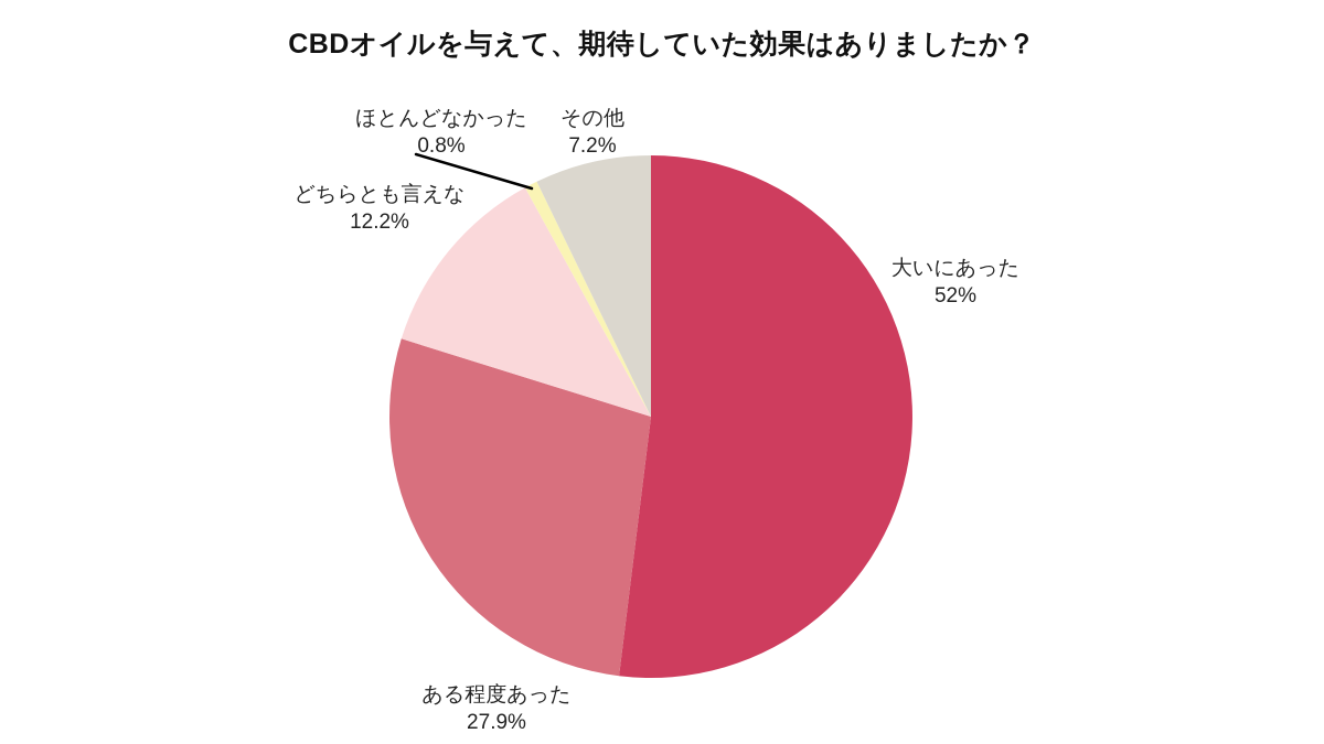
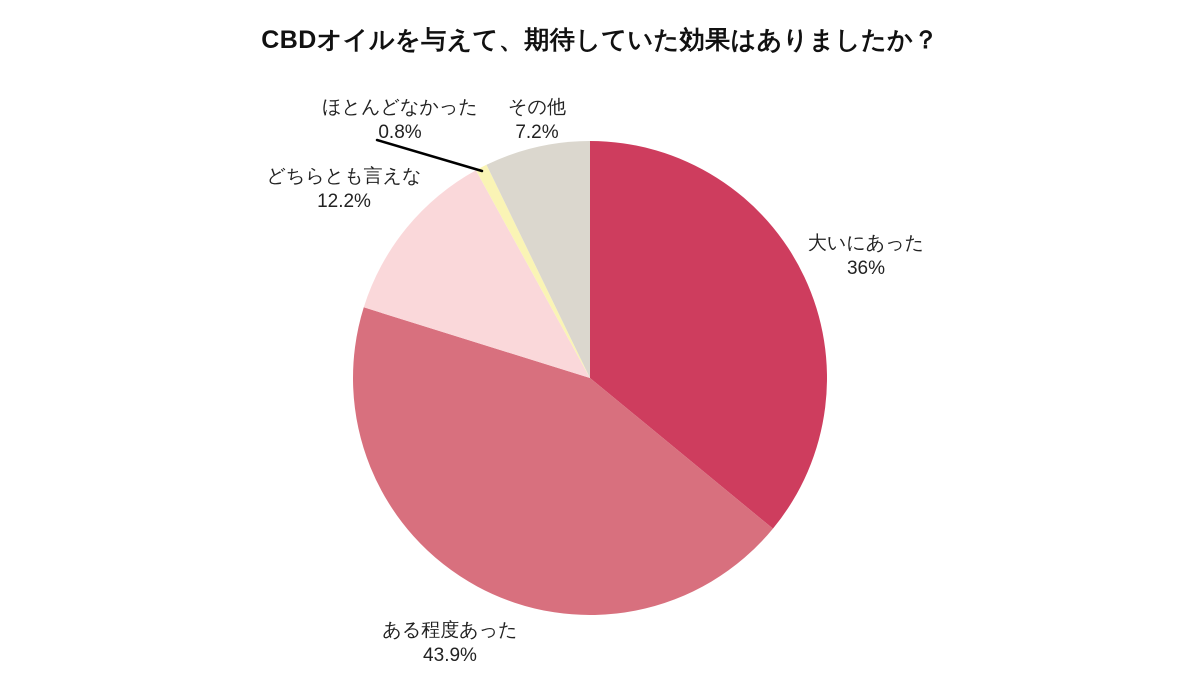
大いにあった: 52% -> 36%
ある程度あった: 27.9% -> 43.9%
